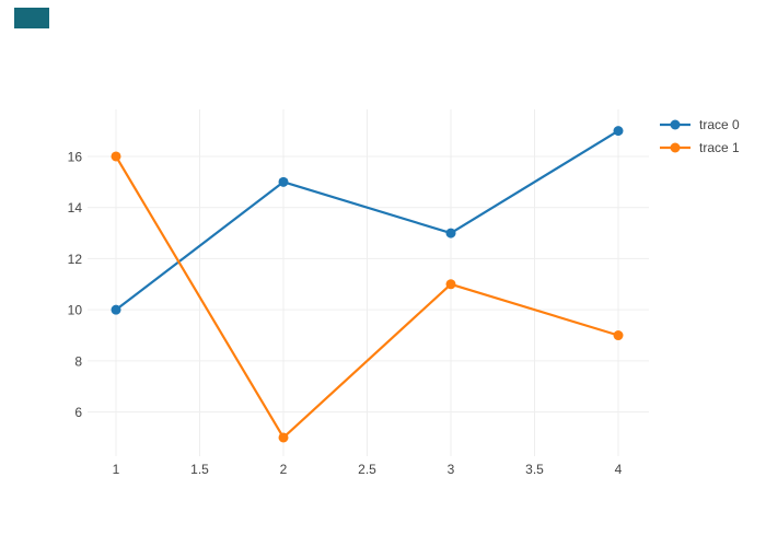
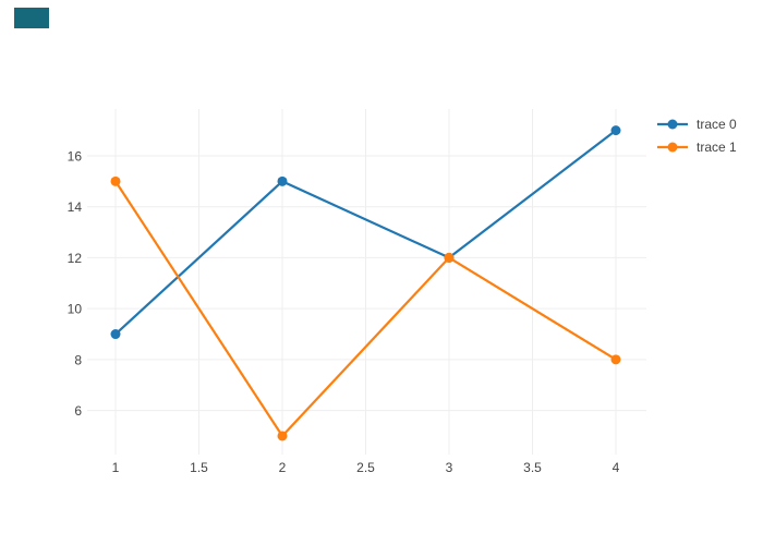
trace 0/1: 10 -> 9
trace 1/1: 16 -> 15
trace 0/3: 13 -> 12
trace 1/3: 11 -> 12
trace 1/4: 9 -> 8
